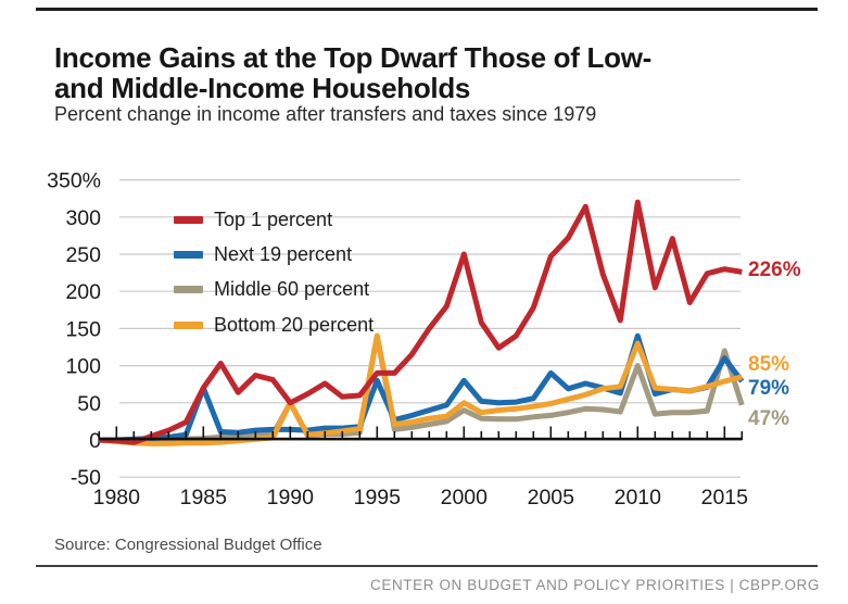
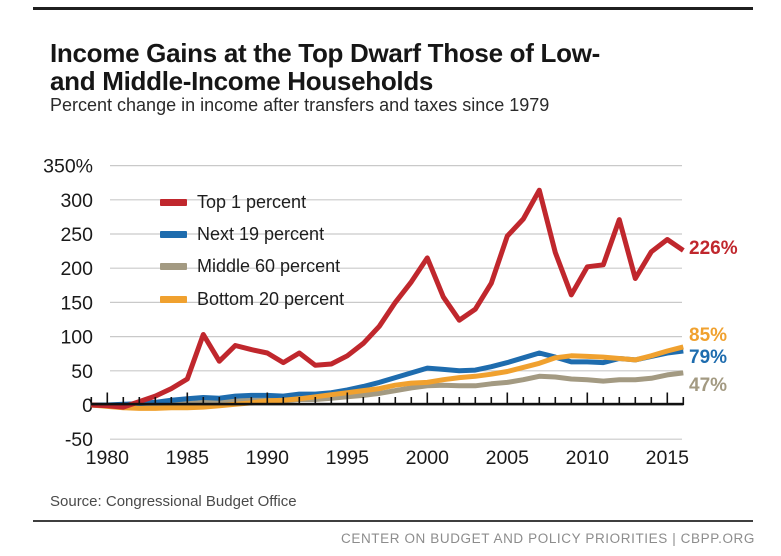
Top 1 percent/1985: 70% -> 40%
Next 19 percent/1985: 70% -> 10%
Top 1 percent/1990: 50% -> 80%
Middle 60 percent/1990: 50% -> 10%
Bottom 20 percent/1990: 50% -> 10%
Top 1 percent/1995: 90% -> 70%
Next 19 percent/1995: 80% -> 20%
Middle 60 percent/1995: 140% -> 10%
Bottom 20 percent/1995: 140% -> 20%
Top 1 percent/2000: 250% -> 220%
Next 19 percent/2000: 80% -> 50%
Middle 60 percent/2000: 40% -> 30%
Bottom 20 percent/2000: 50% -> 30%
Next 19 percent/2005: 90% -> 60%
Top 1 percent/2010: 320% -> 200%
Next 19 percent/2010: 140% -> 60%
Middle 60 percent/2010: 100% -> 40%
Bottom 20 percent/2010: 130% -> 70%
Top 1 percent/2015: 230% -> 240%
Next 19 percent/2015: 110% -> 80%
Middle 60 percent/2015: 120% -> 40%
